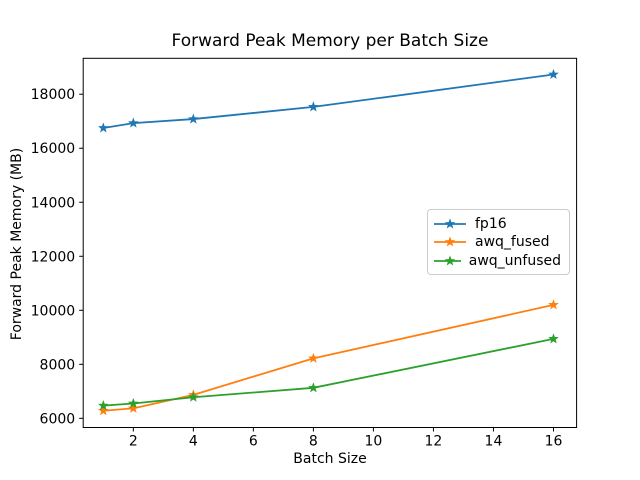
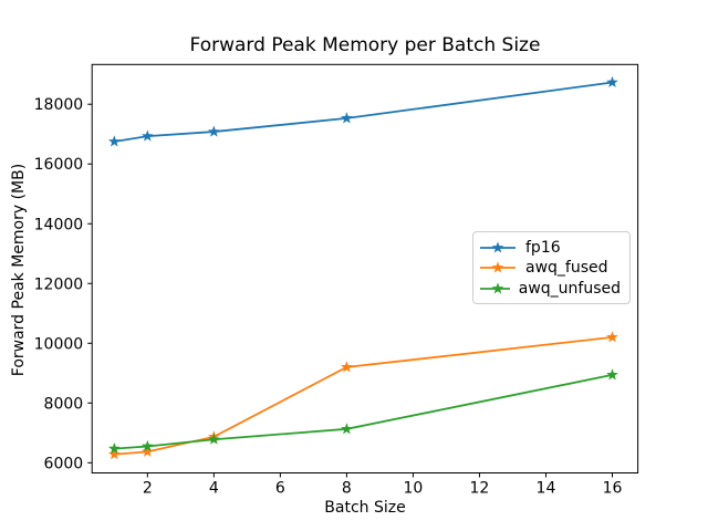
awq_fused/8: 8200 -> 9200
